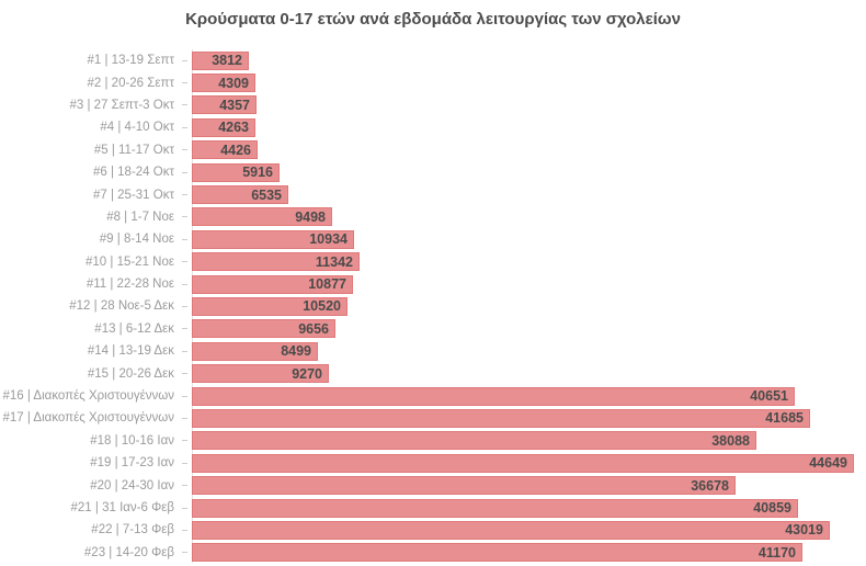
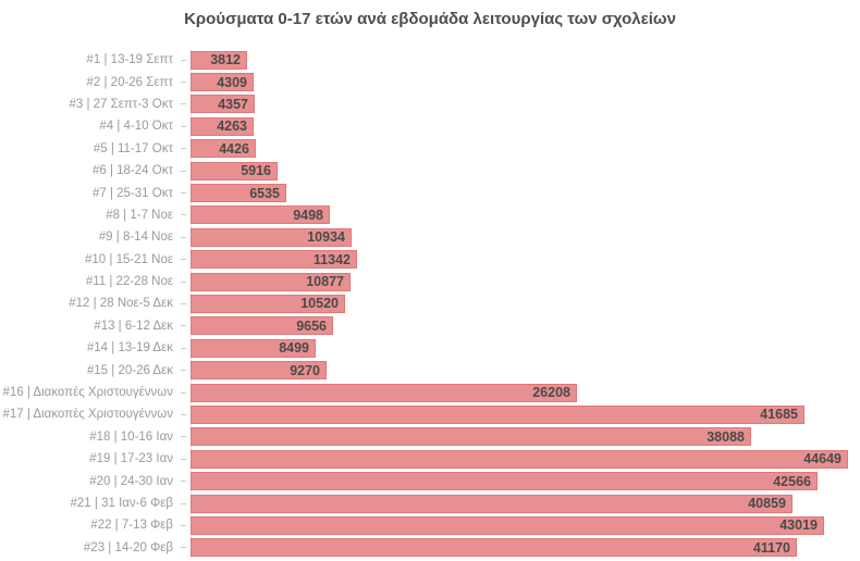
#16 | Διακοπές Χριστουγέννων: 40651 -> 26208
#20 | 24-30 Ιαν: 36678 -> 42566
